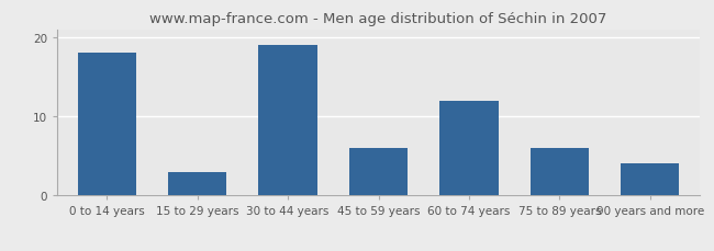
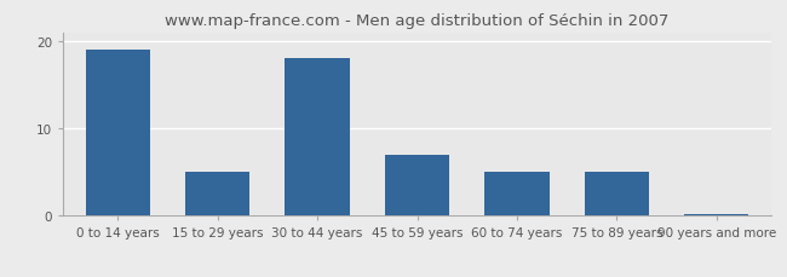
0 to 14 years: 18.0 -> 19.0
15 to 29 years: 3.0 -> 5.0
30 to 44 years: 19.0 -> 18.0
45 to 59 years: 6.0 -> 7.0
60 to 74 years: 12.0 -> 5.0
75 to 89 years: 6.0 -> 5.0
90 years and more: 4.0 -> 0.2
